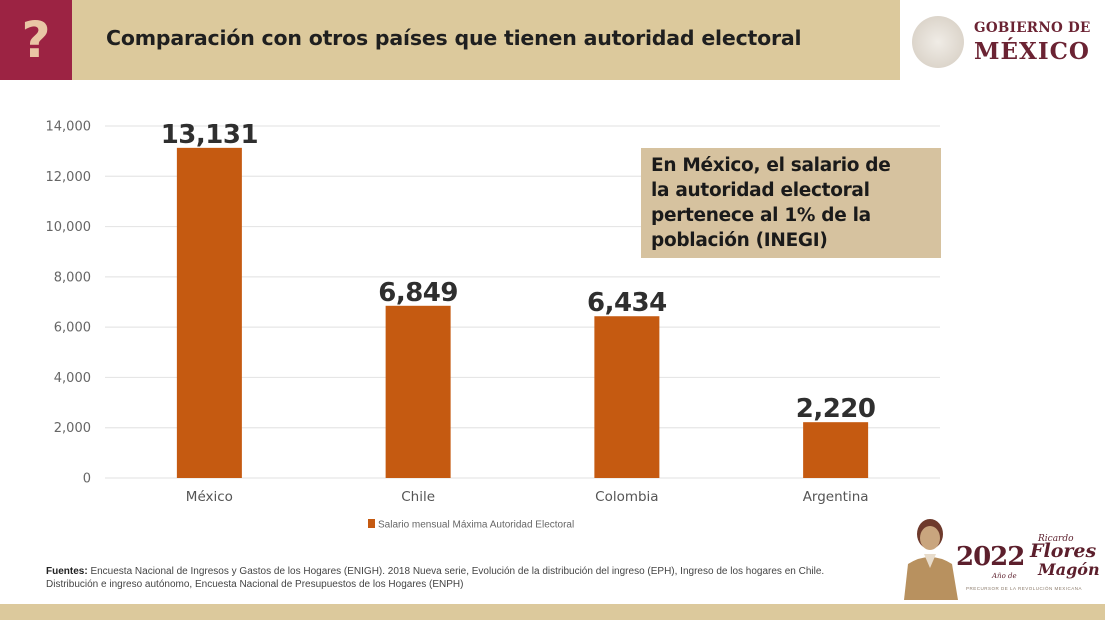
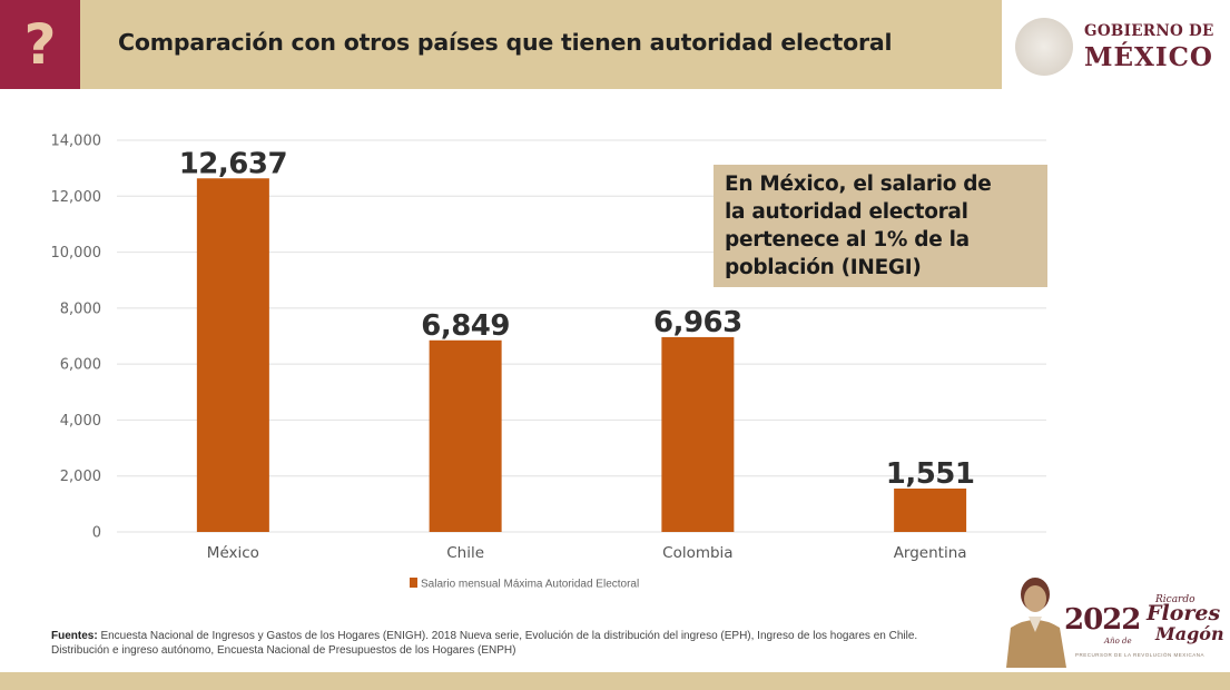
México: 13,131 -> 12,637
Colombia: 6,434 -> 6,963
Argentina: 2,220 -> 1,551
